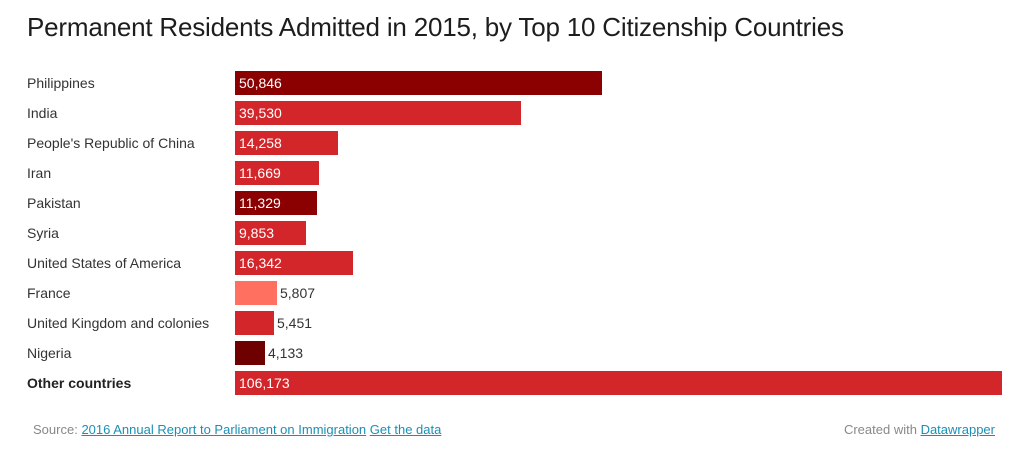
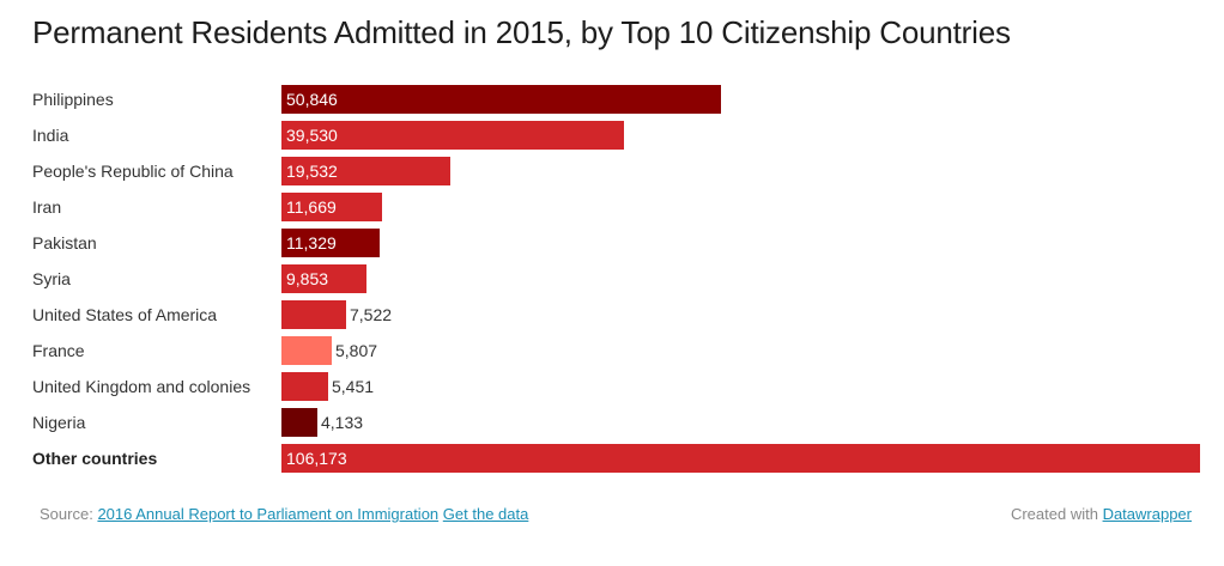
People's Republic of China: 14,258 -> 19,532
United States of America: 16,342 -> 7,522
